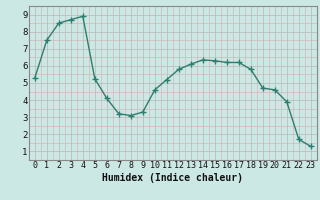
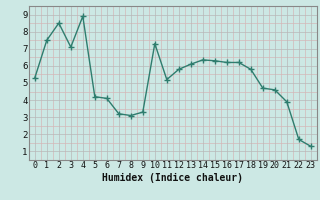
3: 8.7 -> 7.1
5: 5.2 -> 4.2
10: 4.6 -> 7.3
